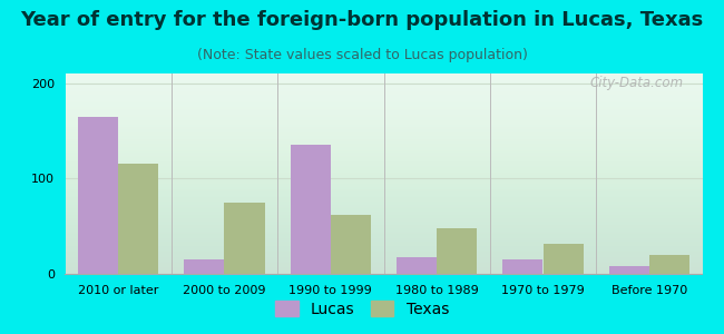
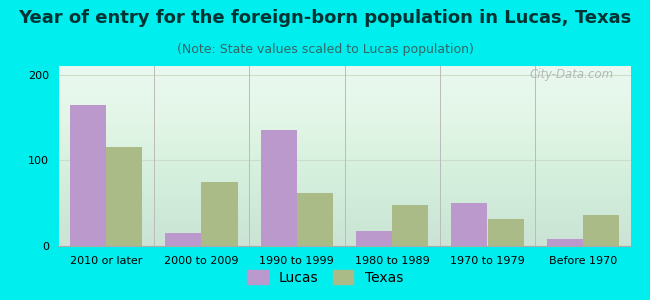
Lucas/1970 to 1979: 15 -> 50
Texas/Before 1970: 20 -> 36
